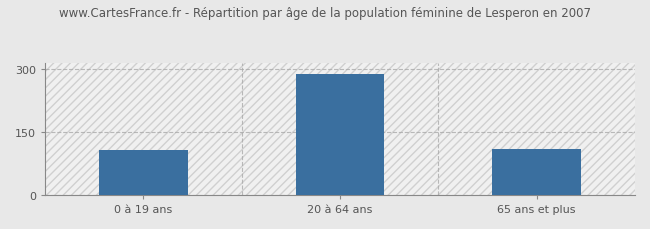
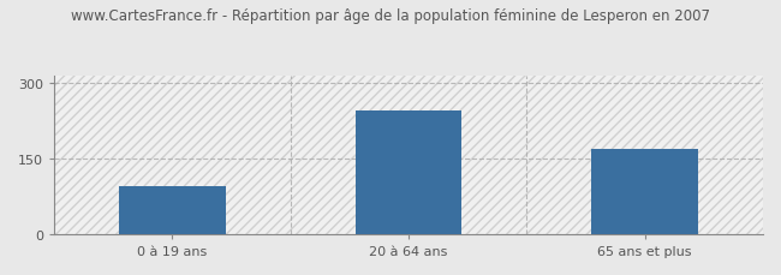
0 à 19 ans: 108 -> 95
20 à 64 ans: 287 -> 245
65 ans et plus: 110 -> 170
